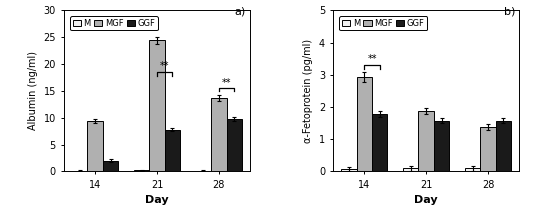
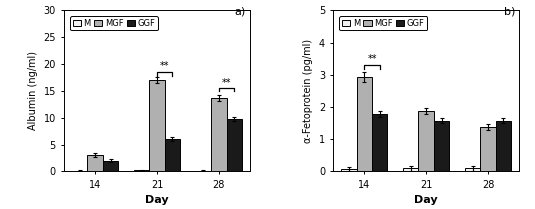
a)/MGF/14: 9.4 -> 3.0
a)/MGF/21: 24.4 -> 17.0
a)/GGF/21: 7.8 -> 6.0
